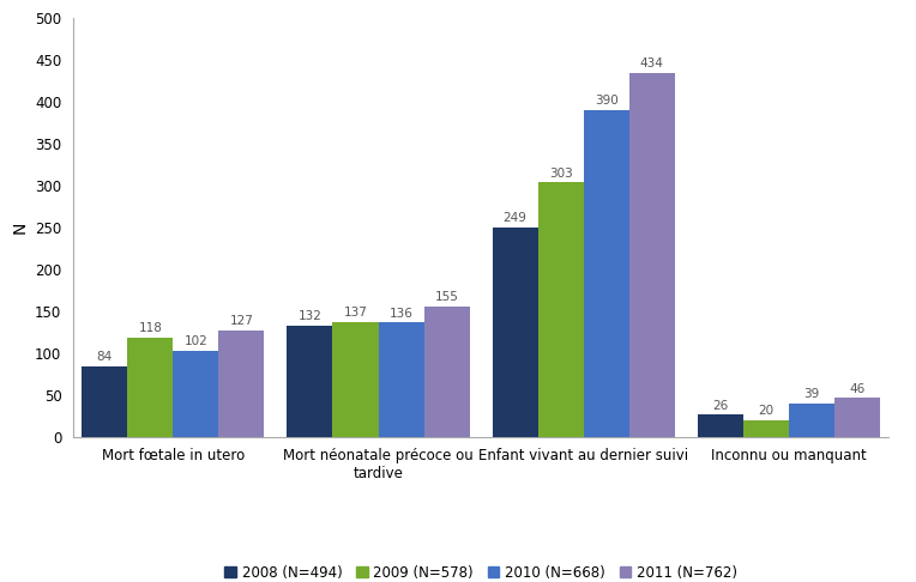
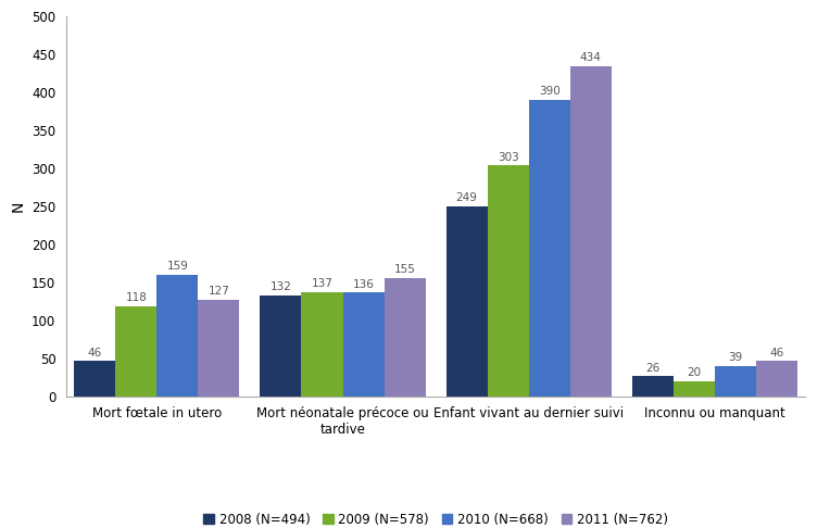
2008 (N=494)/Mort fœtale in utero: 84 -> 46
2010 (N=668)/Mort fœtale in utero: 102 -> 159
